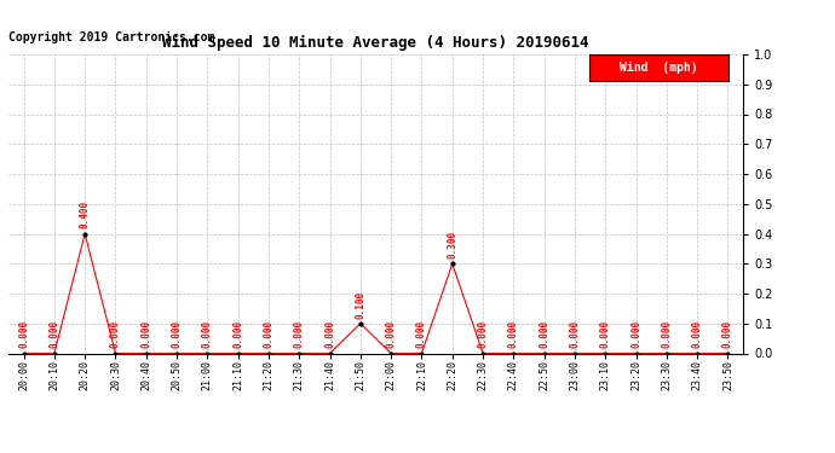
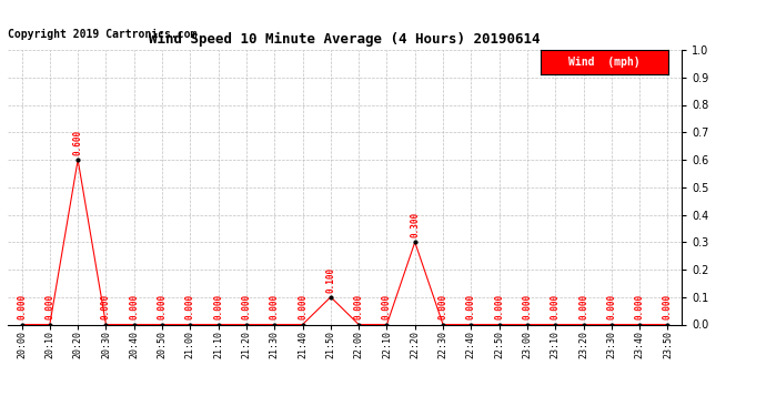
20:20: 0.400 -> 0.600
